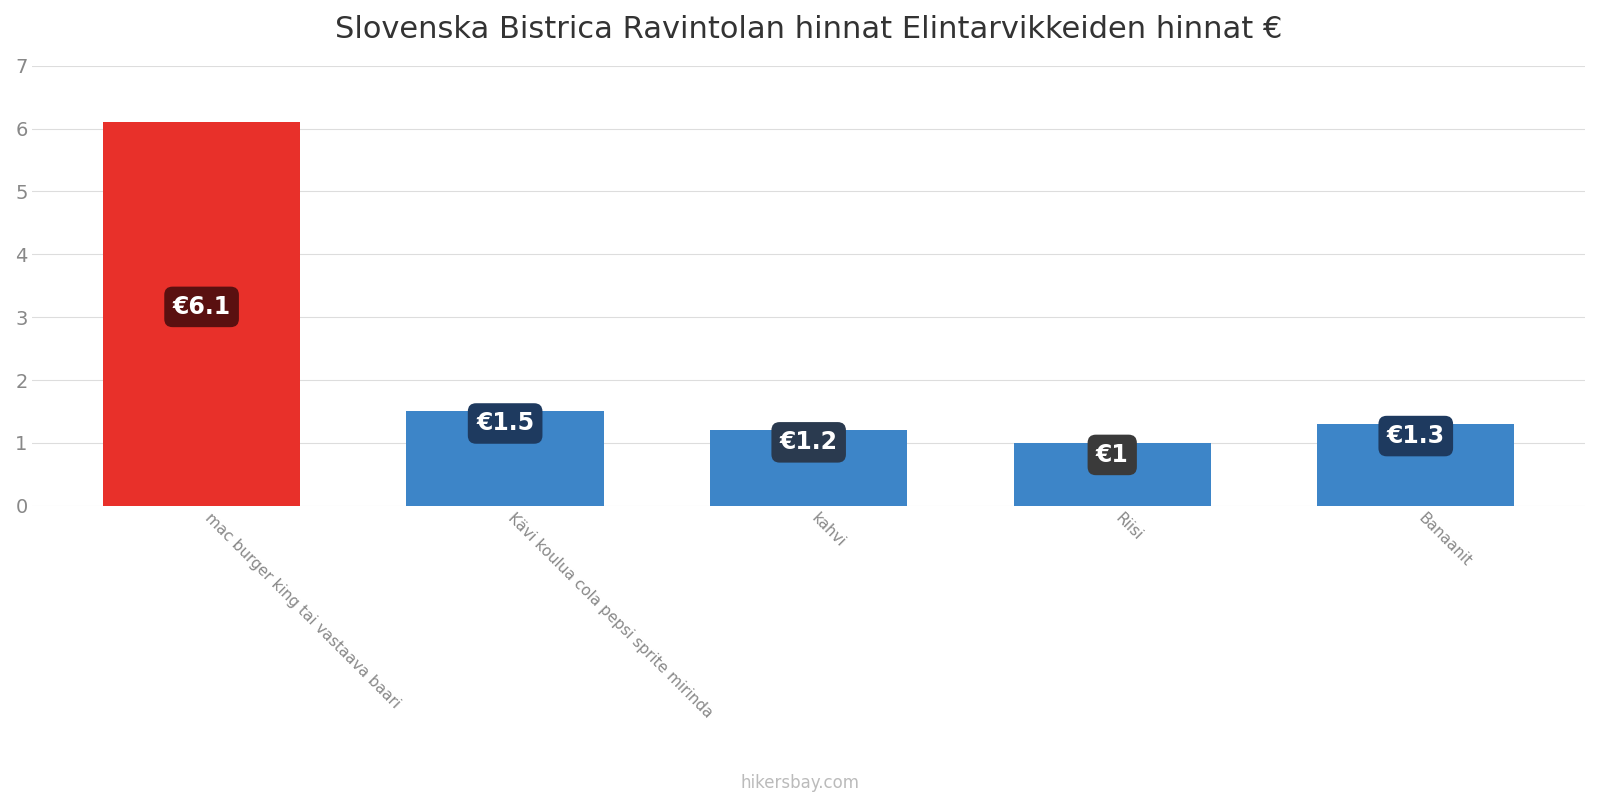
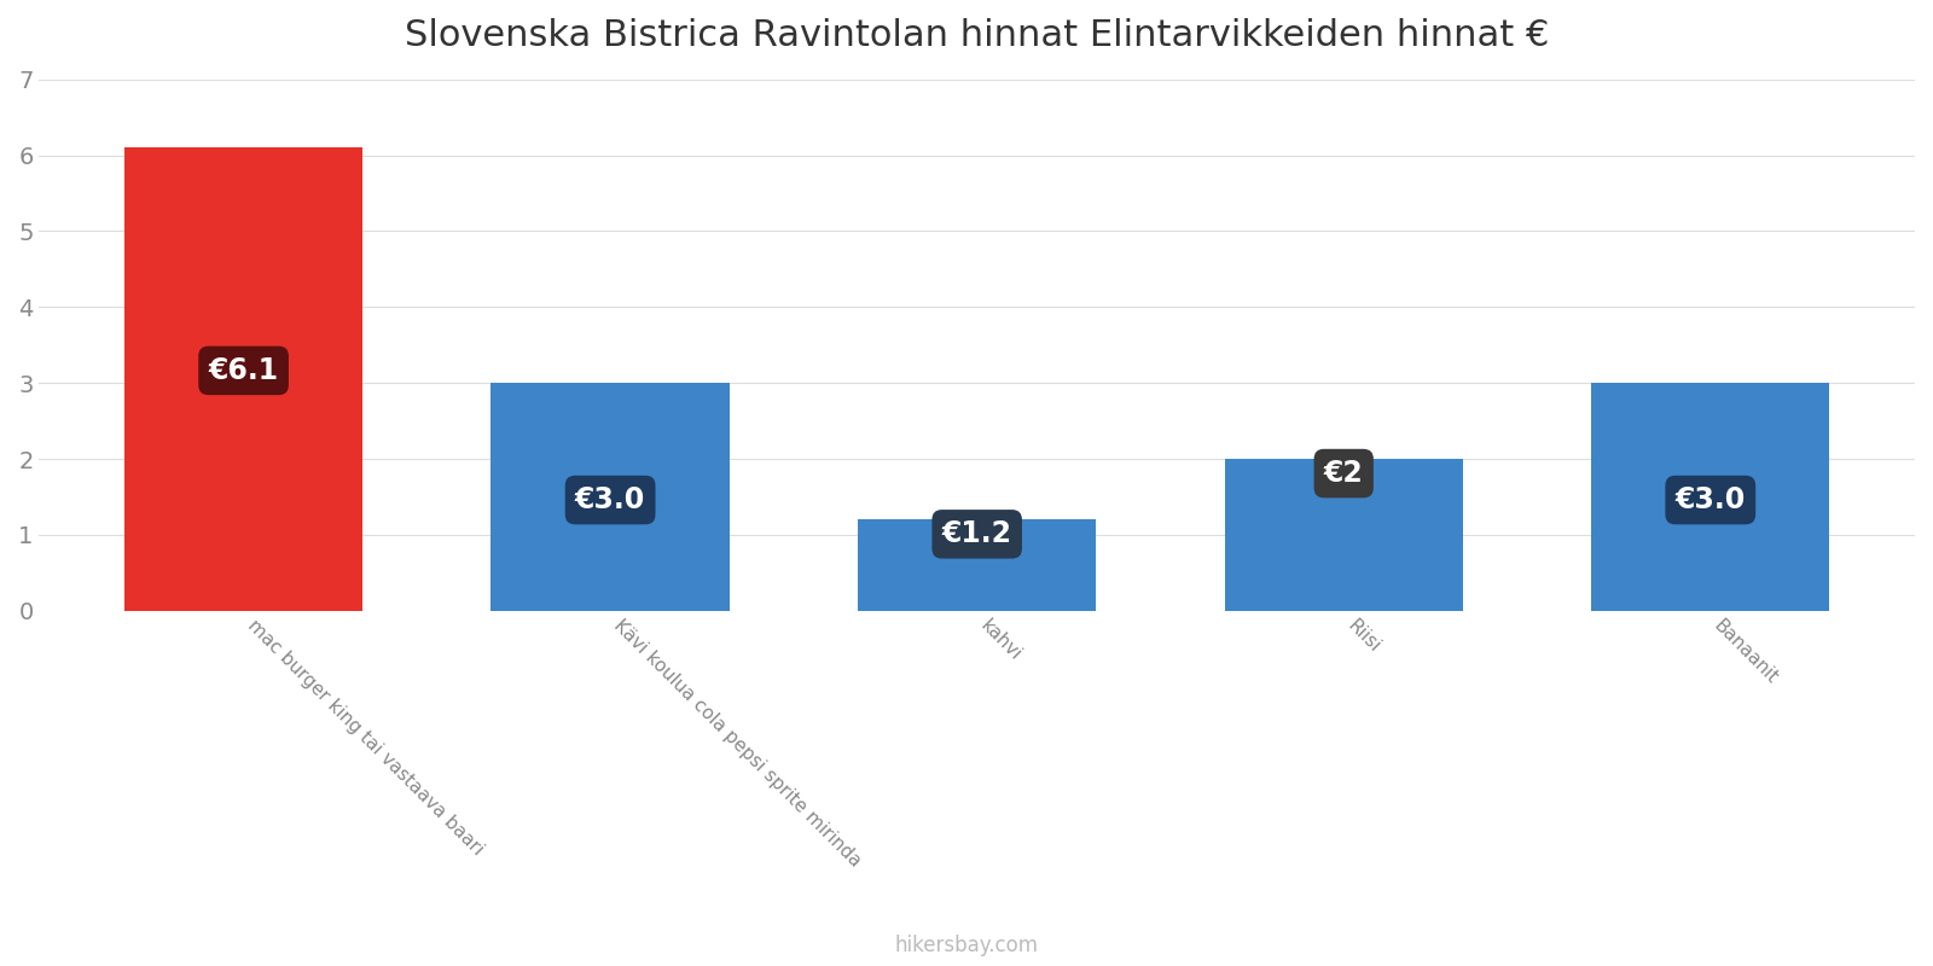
Kävi koulua cola pepsi sprite mirinda: €1.5 -> €3.0
Riisi: €1 -> €2
Banaanit: €1.3 -> €3.0
